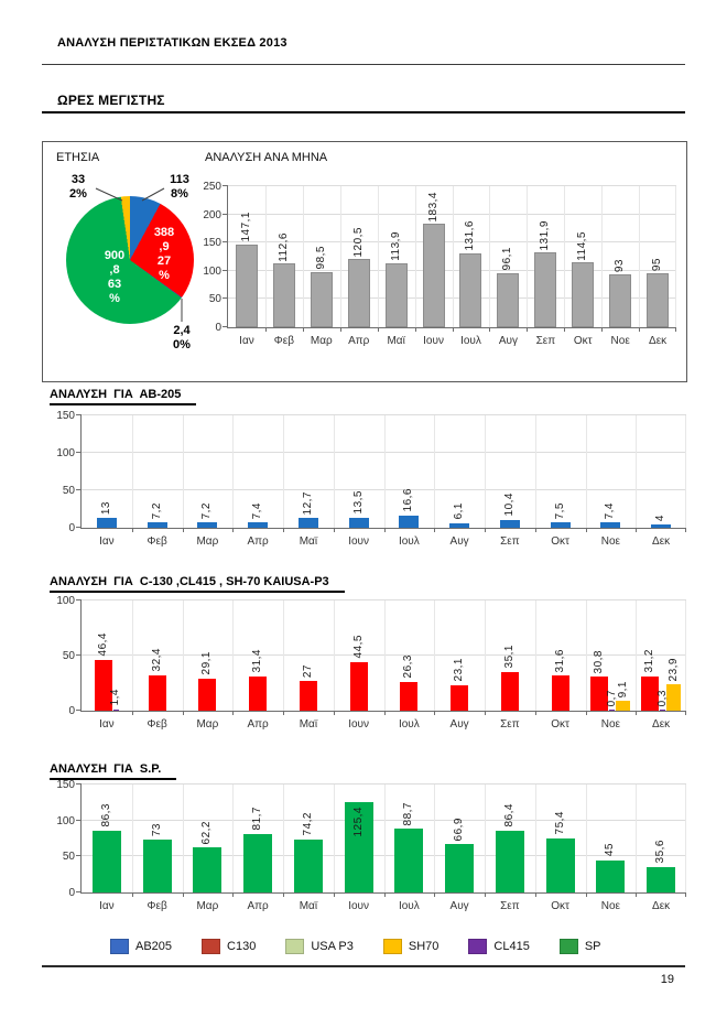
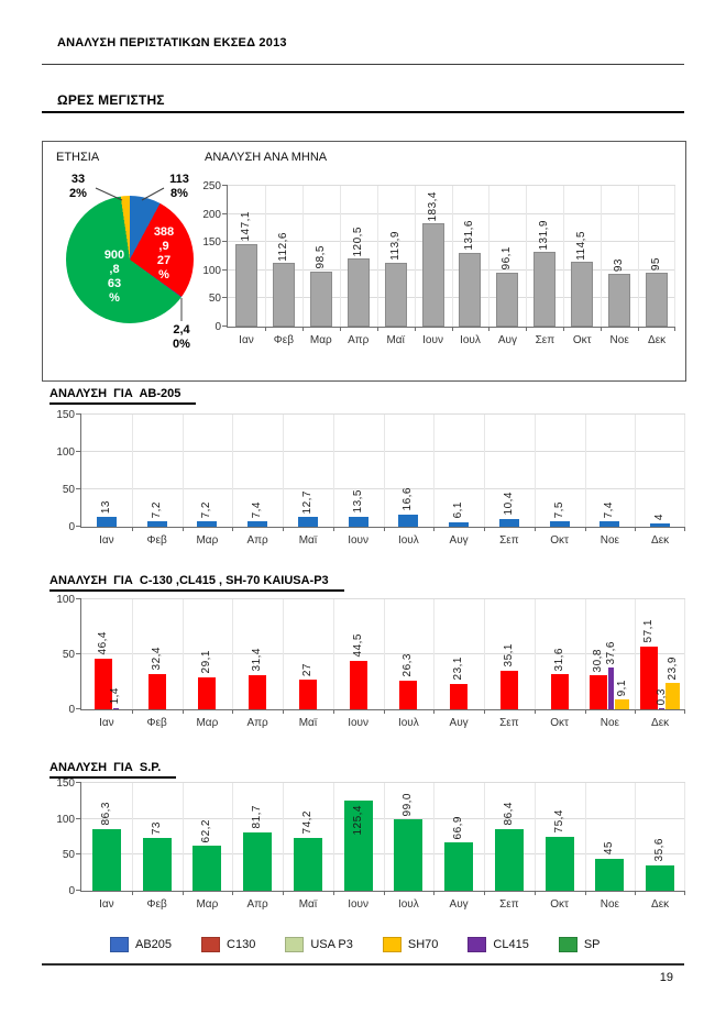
ΑΝΑΛΥΣΗ ΓΙΑ C-130 ,CL415 , SH-70 ΚΑΙUSA-P3/CL415/Νοε: 0,7 -> 37,6
ΑΝΑΛΥΣΗ ΓΙΑ C-130 ,CL415 , SH-70 ΚΑΙUSA-P3/C130/Δεκ: 31,2 -> 57,1
ΑΝΑΛΥΣΗ ΓΙΑ S.P./Ιουλ: 88,7 -> 99,0
